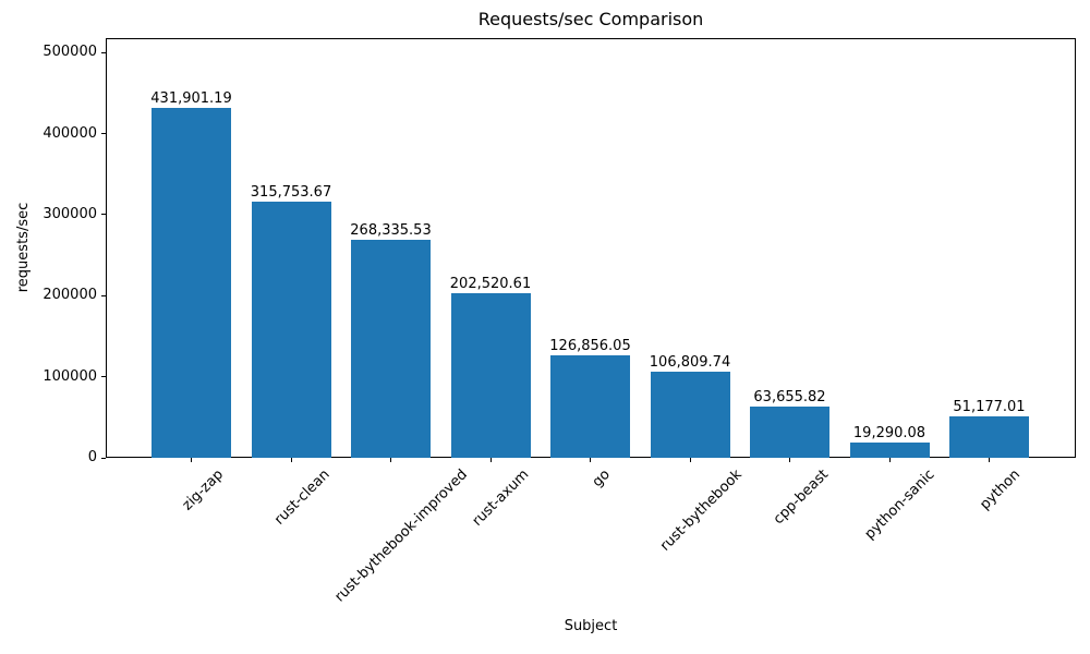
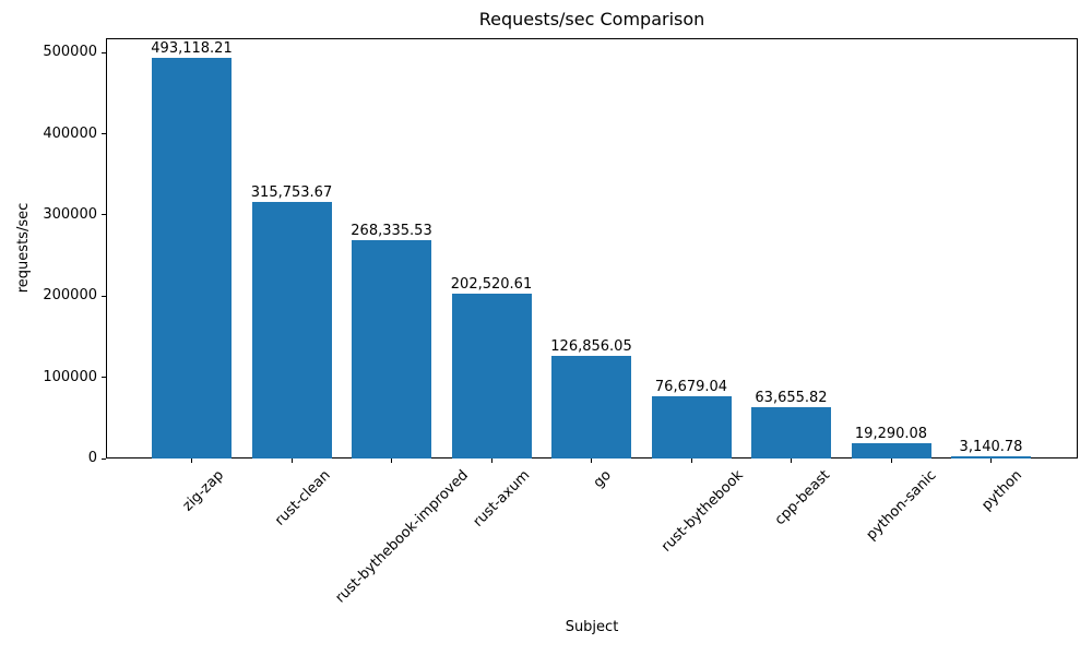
zig-zap: 431,901.19 -> 493,118.21
rust-bythebook: 106,809.74 -> 76,679.04
python: 51,177.01 -> 3,140.78
